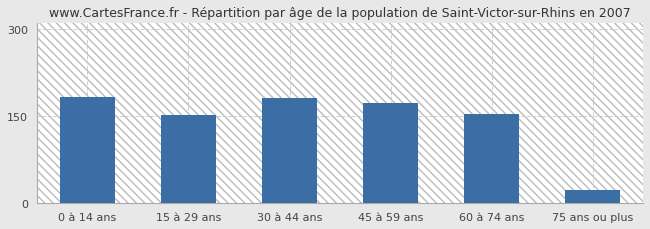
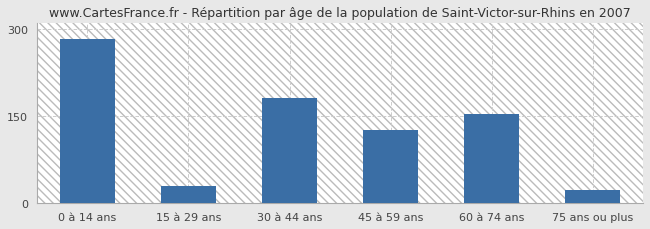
0 à 14 ans: 183 -> 282
15 à 29 ans: 152 -> 30
45 à 59 ans: 172 -> 126
